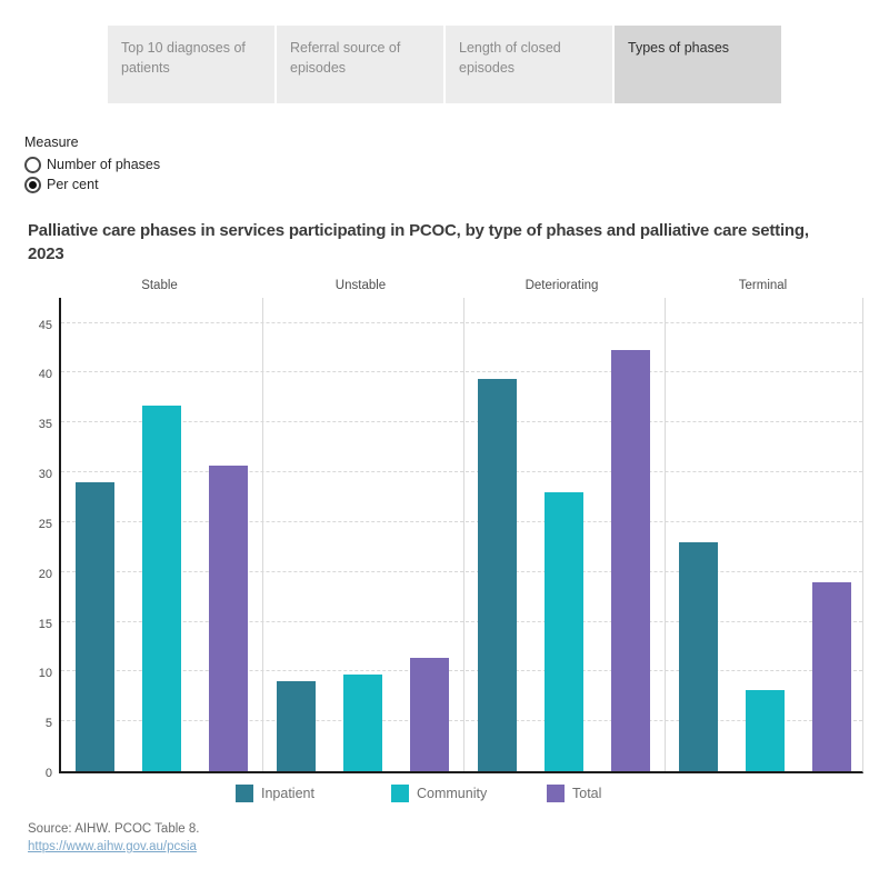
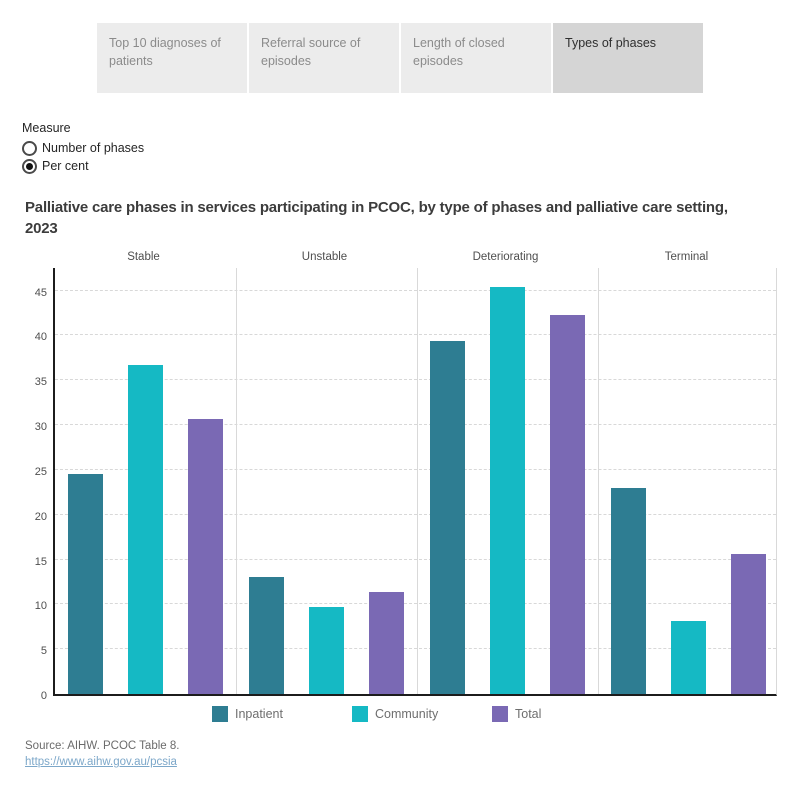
Inpatient/Stable: 29 -> 25
Inpatient/Unstable: 9 -> 13
Community/Deteriorating: 28 -> 45
Total/Terminal: 19 -> 16
